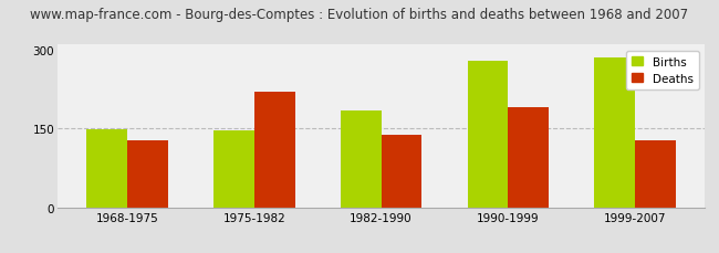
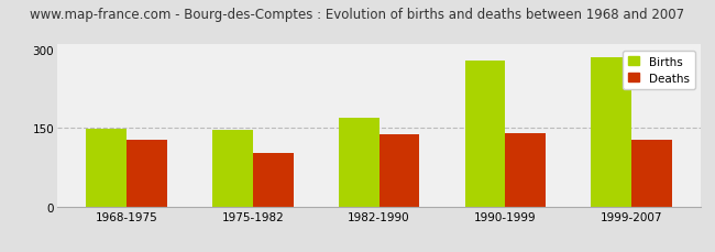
Deaths/1975-1982: 220 -> 103
Births/1982-1990: 185 -> 170
Deaths/1990-1999: 190 -> 140
